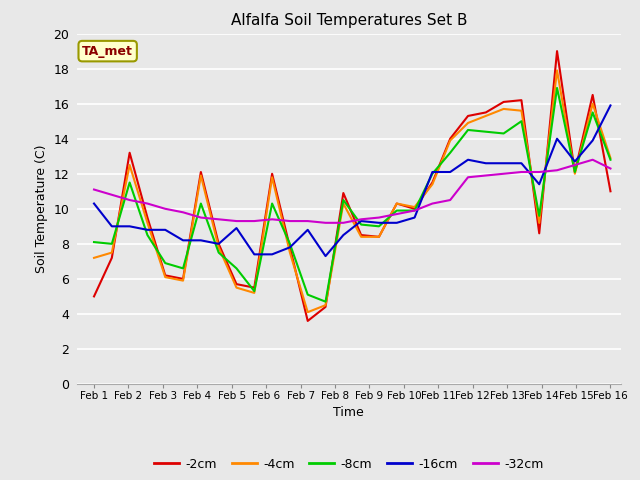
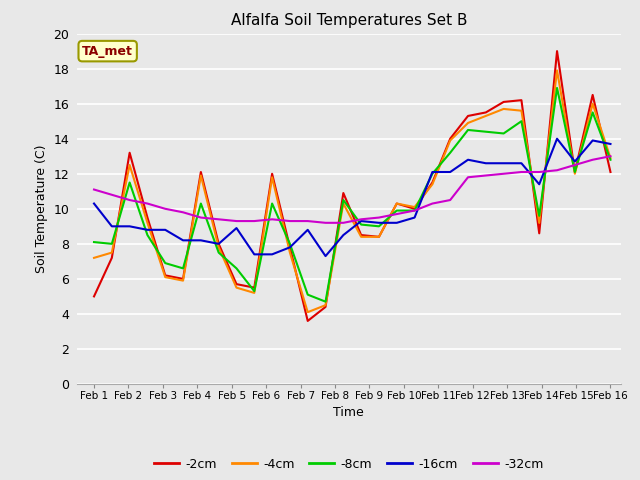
-2cm/Feb 16: 11.0 -> 12.1
-16cm/Feb 16: 15.9 -> 13.7
-32cm/Feb 16: 12.3 -> 13.0
